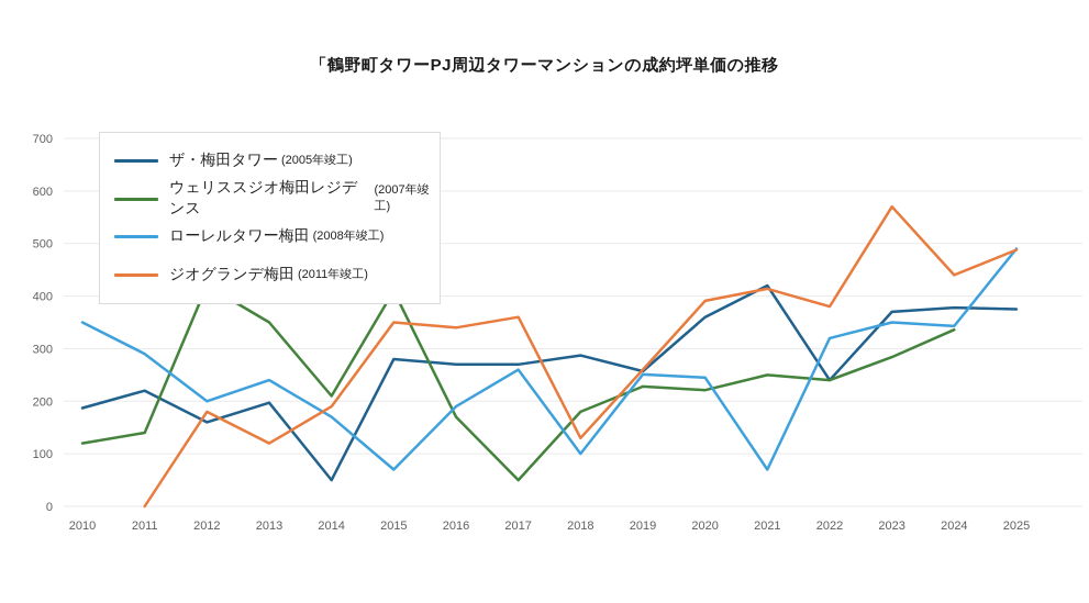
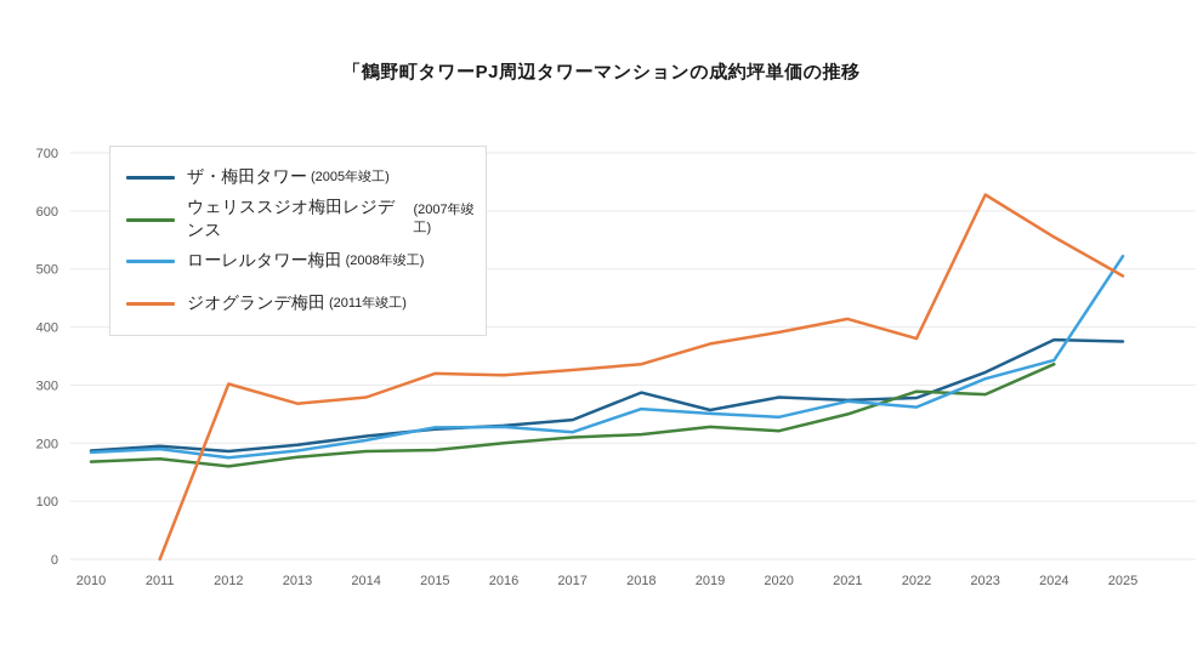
ウェリススジオ梅田レジデンス/2010: 120 -> 170
ローレルタワー梅田/2010: 350 -> 180
ザ・梅田タワー/2011: 220 -> 200
ウェリススジオ梅田レジデンス/2011: 140 -> 170
ローレルタワー梅田/2011: 290 -> 190
ザ・梅田タワー/2012: 160 -> 190
ウェリススジオ梅田レジデンス/2012: 420 -> 160
ローレルタワー梅田/2012: 200 -> 180
ジオグランデ梅田/2012: 180 -> 300
ウェリススジオ梅田レジデンス/2013: 350 -> 180
ローレルタワー梅田/2013: 240 -> 190
ジオグランデ梅田/2013: 120 -> 270
ザ・梅田タワー/2014: 50 -> 210
ウェリススジオ梅田レジデンス/2014: 210 -> 190
ローレルタワー梅田/2014: 170 -> 200
ジオグランデ梅田/2014: 190 -> 280
ザ・梅田タワー/2015: 280 -> 220
ウェリススジオ梅田レジデンス/2015: 410 -> 190
ローレルタワー梅田/2015: 70 -> 230
ジオグランデ梅田/2015: 350 -> 320
ザ・梅田タワー/2016: 270 -> 230
ウェリススジオ梅田レジデンス/2016: 170 -> 200
ローレルタワー梅田/2016: 190 -> 230
ジオグランデ梅田/2016: 340 -> 320
ザ・梅田タワー/2017: 270 -> 240
ウェリススジオ梅田レジデンス/2017: 50 -> 210
ローレルタワー梅田/2017: 260 -> 220
ジオグランデ梅田/2017: 360 -> 330
ウェリススジオ梅田レジデンス/2018: 180 -> 220
ローレルタワー梅田/2018: 100 -> 260
ジオグランデ梅田/2018: 130 -> 340
ジオグランデ梅田/2019: 260 -> 370
ザ・梅田タワー/2020: 360 -> 280
ザ・梅田タワー/2021: 420 -> 270
ローレルタワー梅田/2021: 70 -> 270
ザ・梅田タワー/2022: 240 -> 280
ウェリススジオ梅田レジデンス/2022: 240 -> 290
ローレルタワー梅田/2022: 320 -> 260
ザ・梅田タワー/2023: 370 -> 320
ローレルタワー梅田/2023: 350 -> 310
ジオグランデ梅田/2023: 570 -> 630
ジオグランデ梅田/2024: 440 -> 560
ローレルタワー梅田/2025: 490 -> 520
